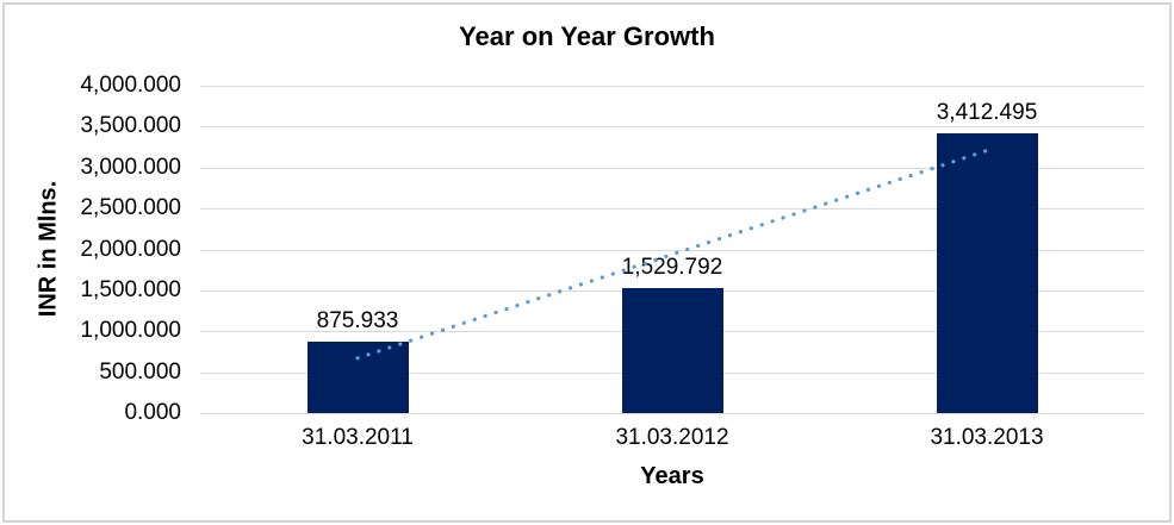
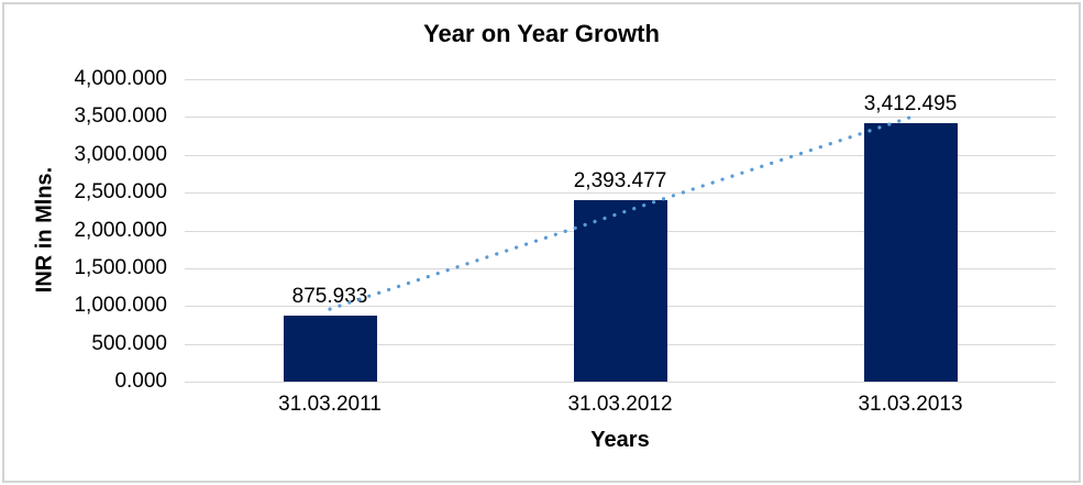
31.03.2012: 1,529.792 -> 2,393.477
